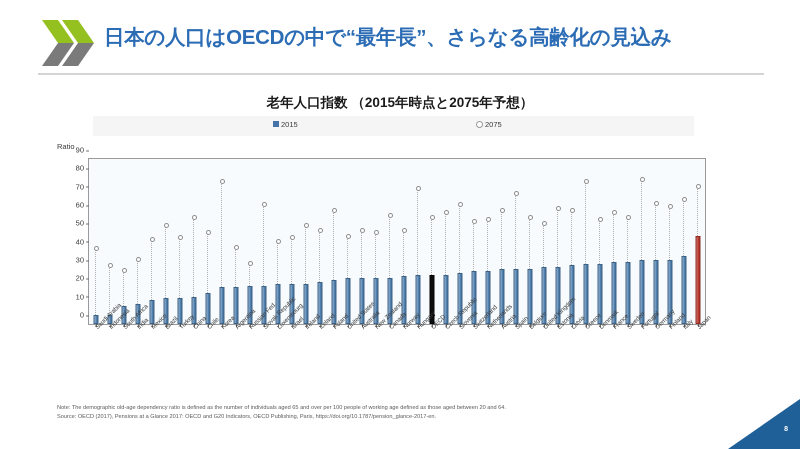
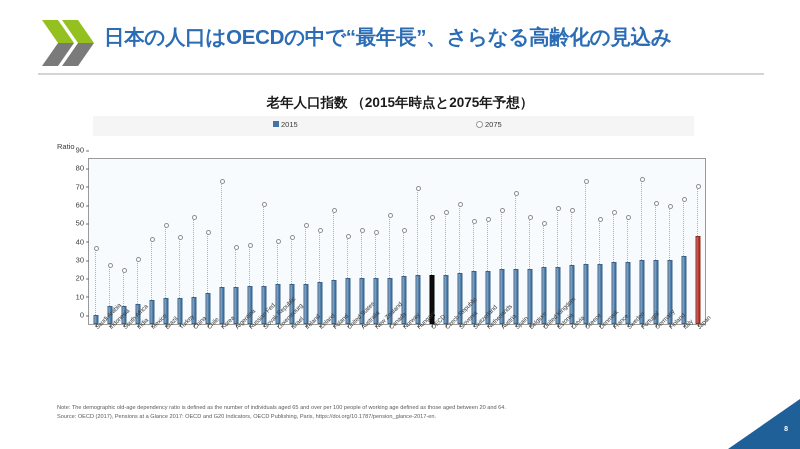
2015/Indonesia: 5 -> 10
2075/Russian Fed.: 33 -> 43
